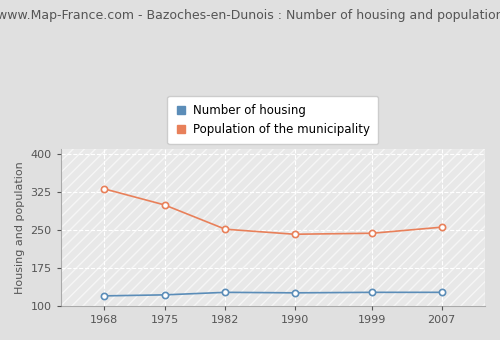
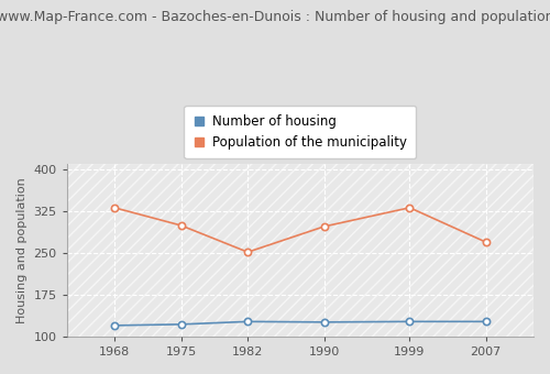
Population of the municipality/1990: 242 -> 298
Population of the municipality/1999: 244 -> 332
Population of the municipality/2007: 256 -> 270
